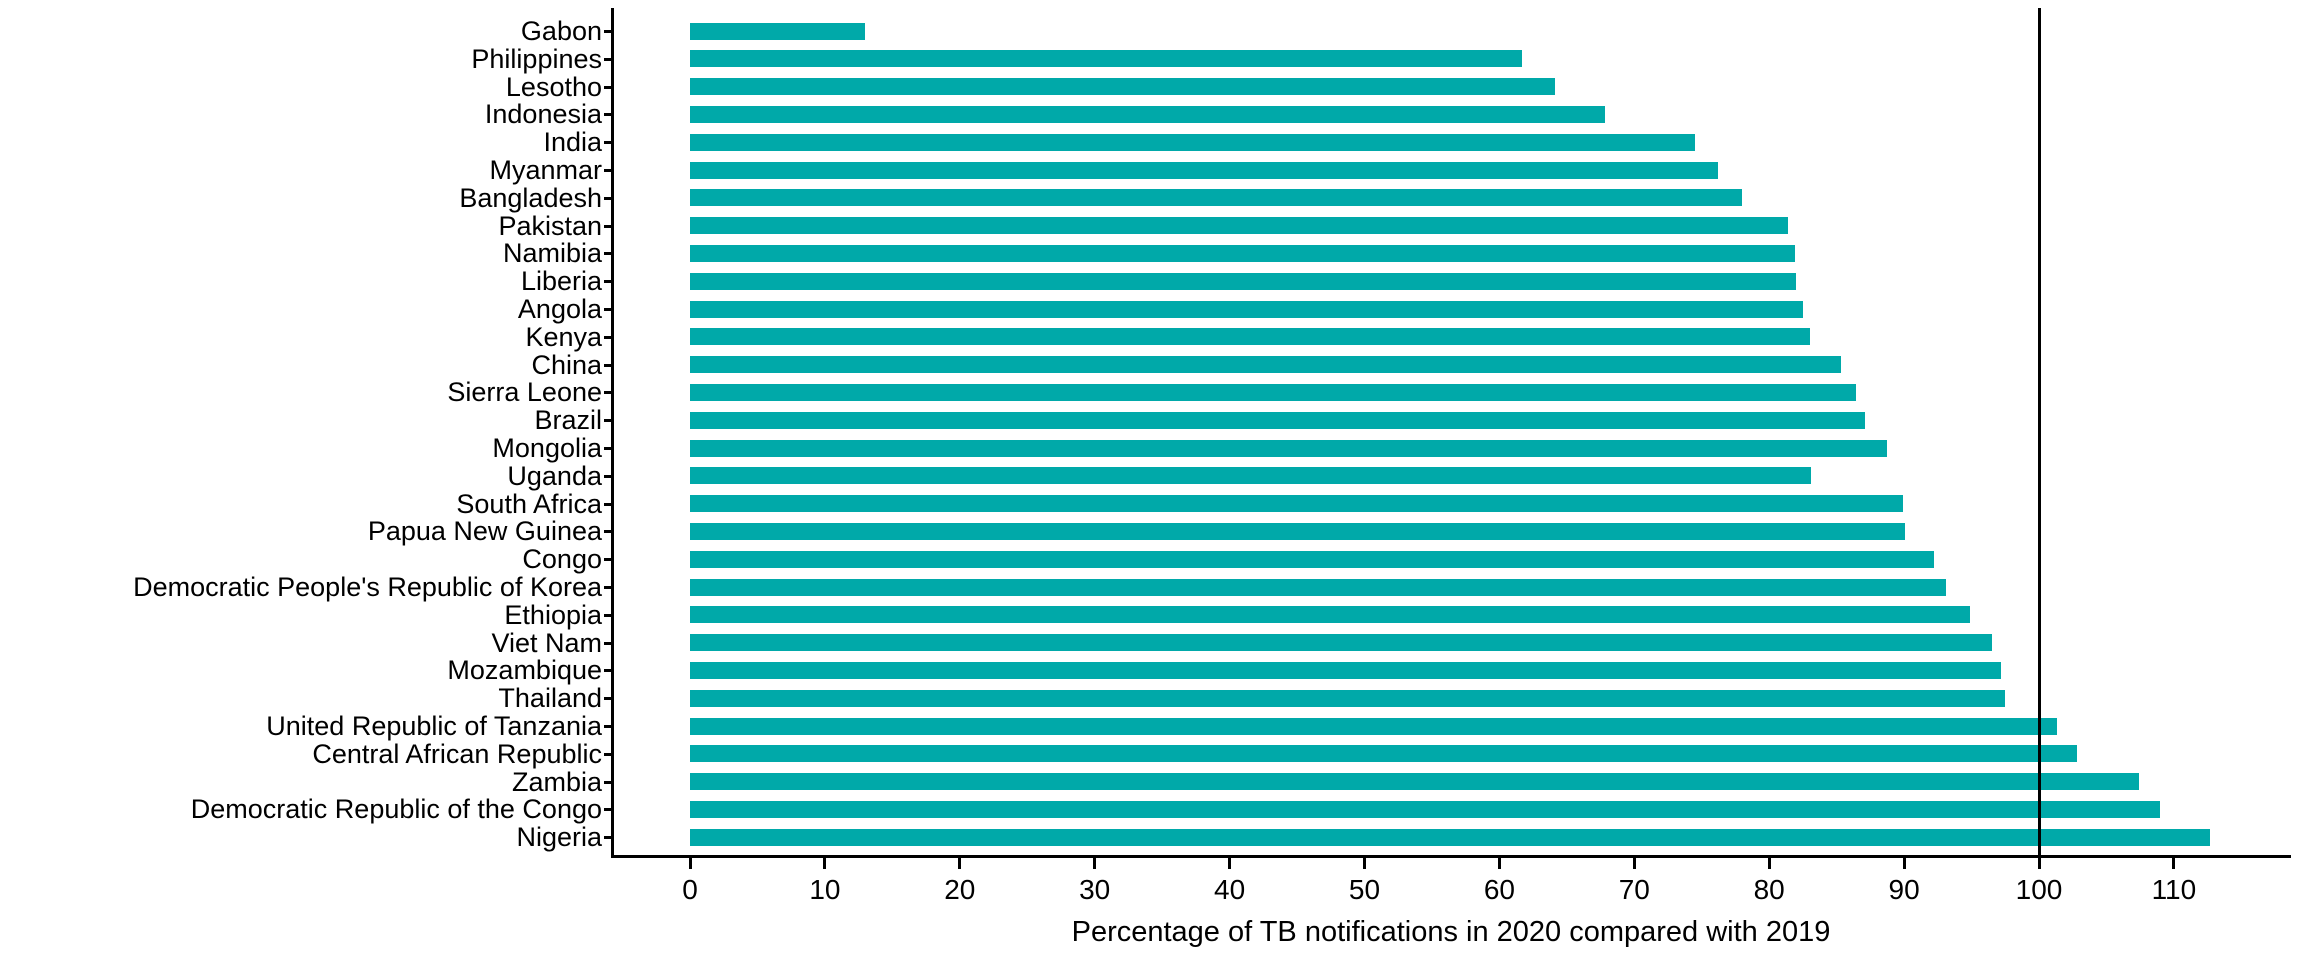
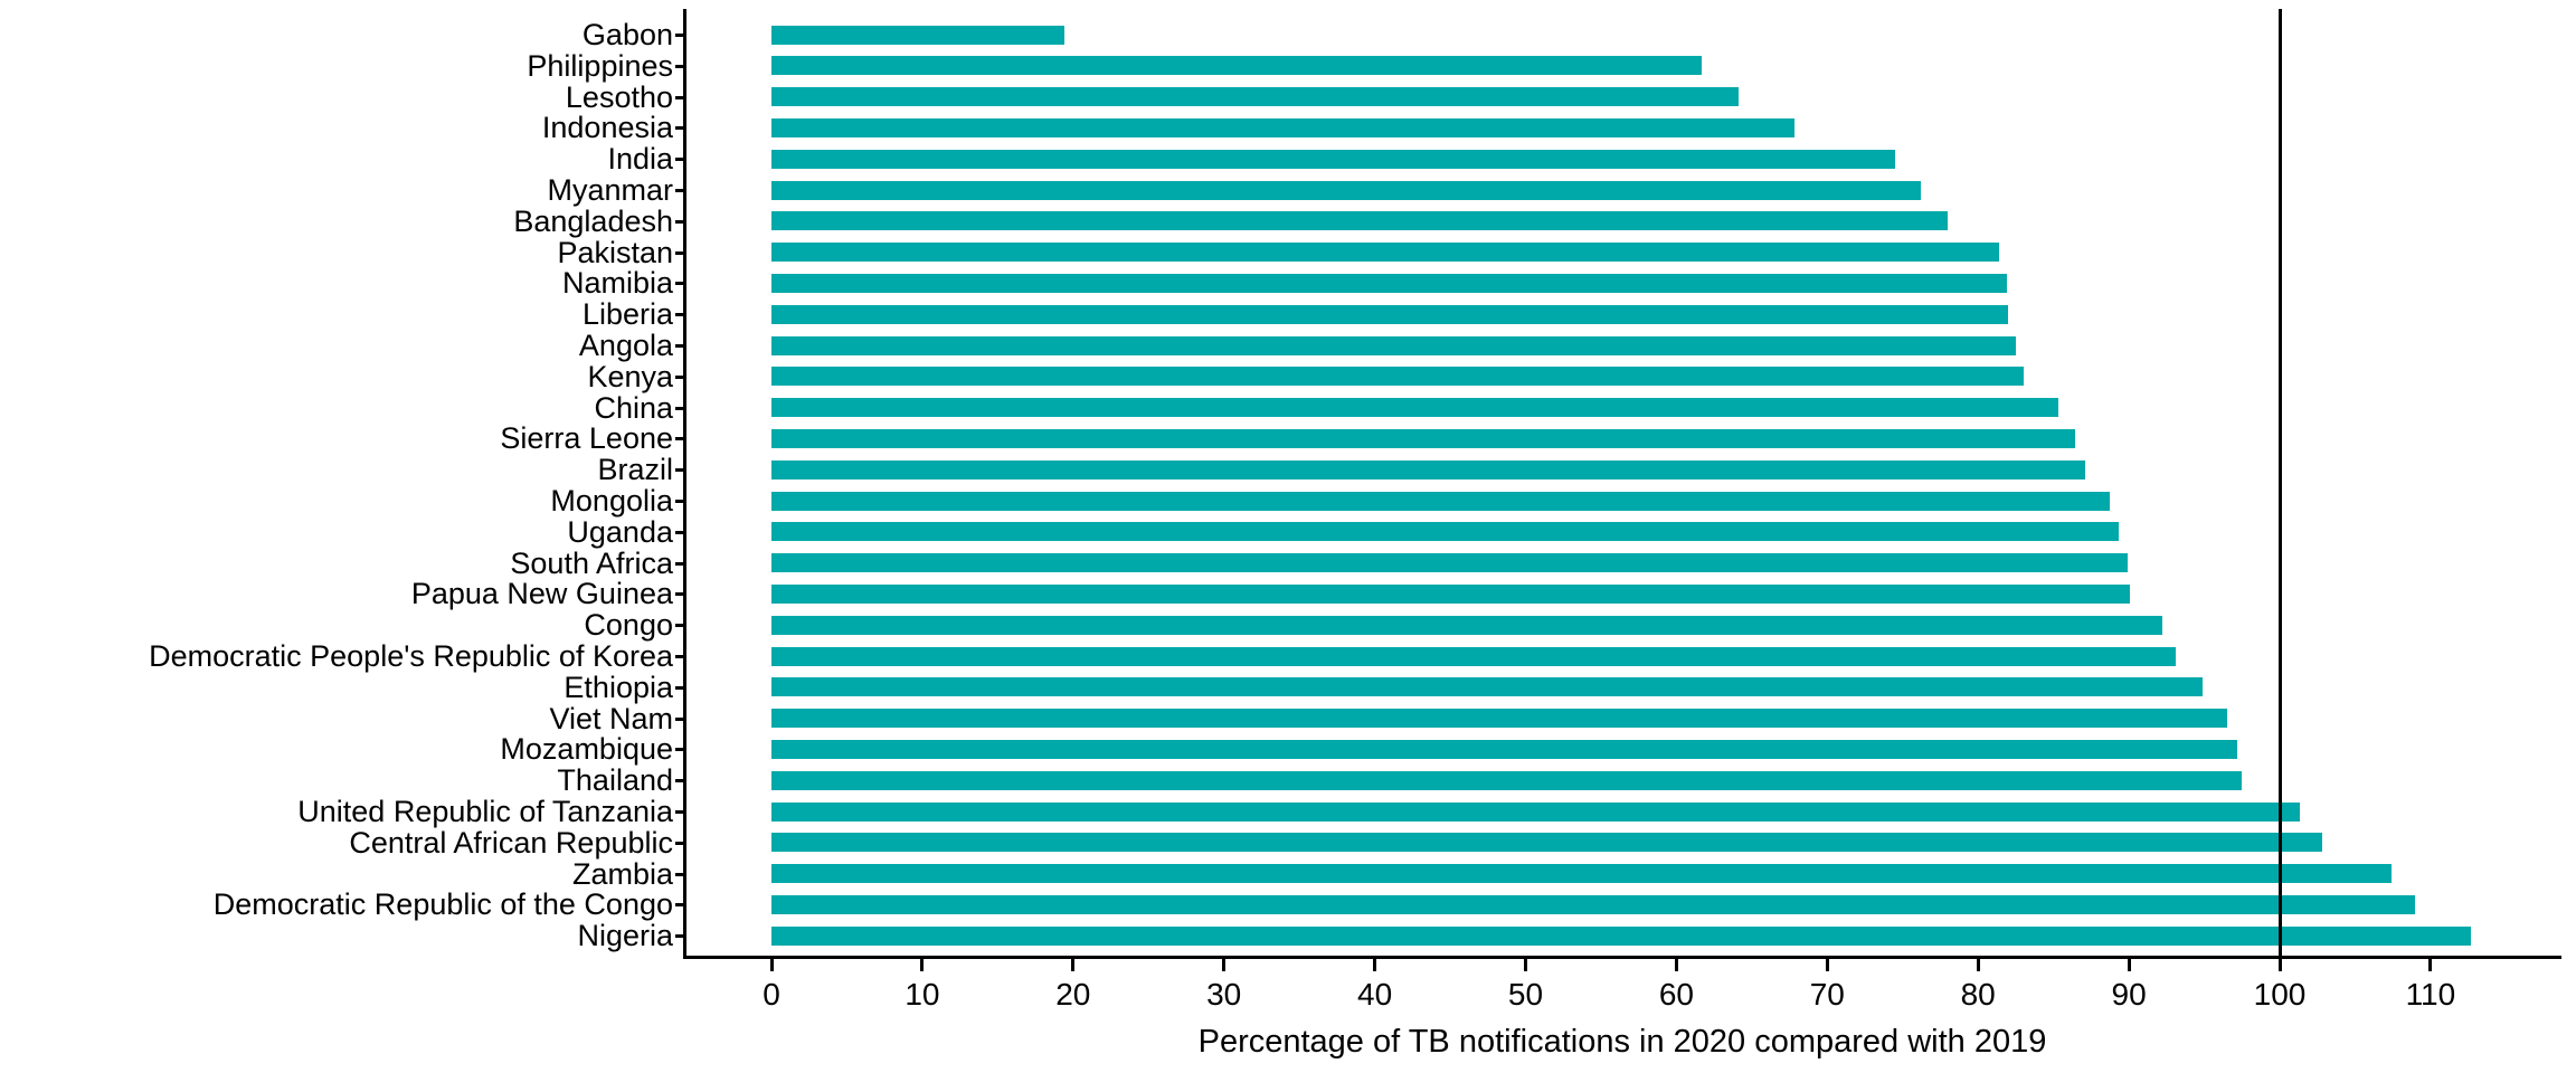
Gabon: 13.0 -> 19.4
Uganda: 83.1 -> 89.3
